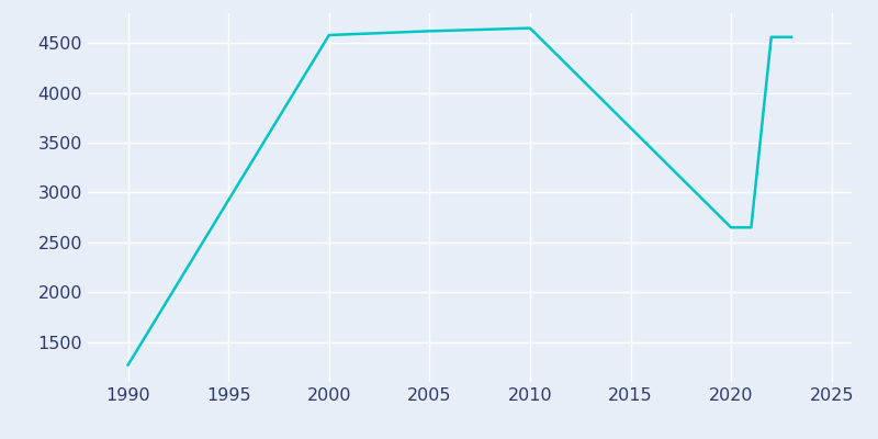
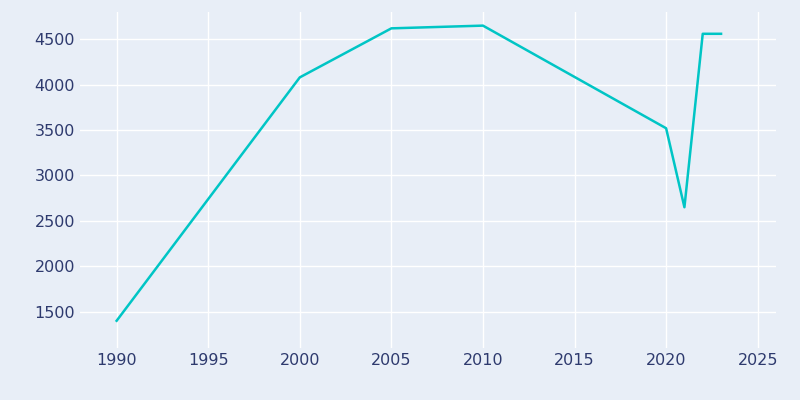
1990: 1270 -> 1400
2000: 4580 -> 4080
2020: 2650 -> 3520
